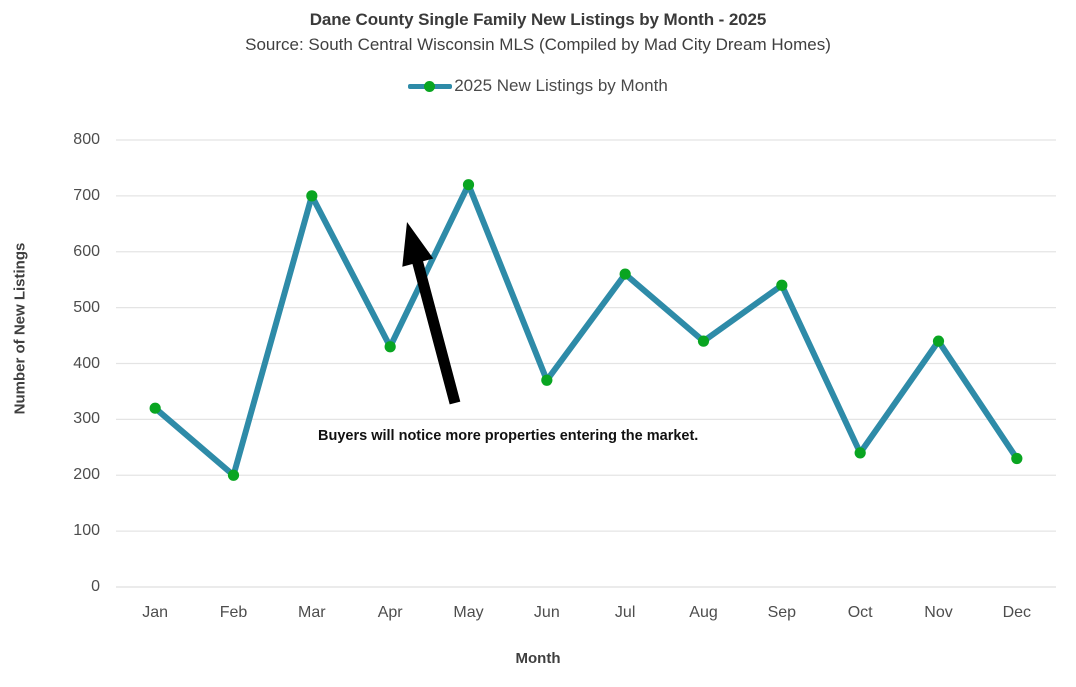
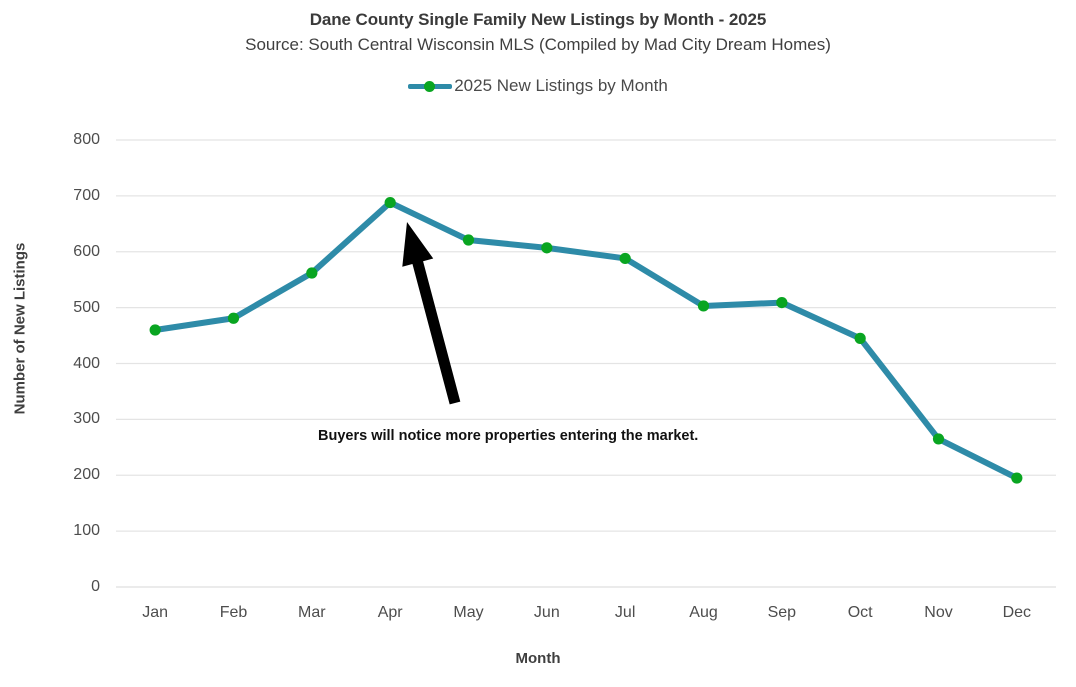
Jan: 320 -> 460
Feb: 200 -> 480
Mar: 700 -> 560
Apr: 430 -> 690
May: 720 -> 620
Jun: 370 -> 610
Jul: 560 -> 590
Aug: 440 -> 500
Sep: 540 -> 510
Oct: 240 -> 440
Nov: 440 -> 260
Dec: 230 -> 200
